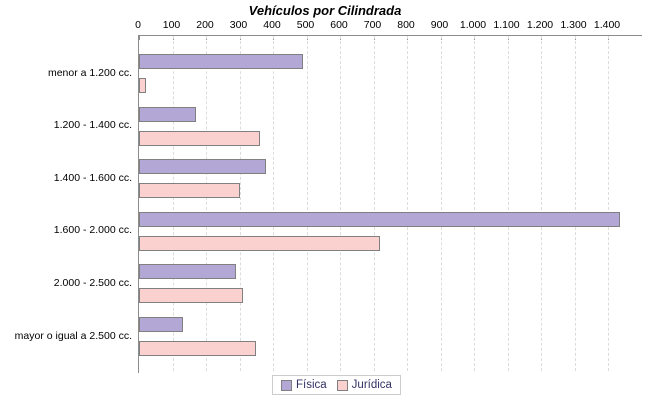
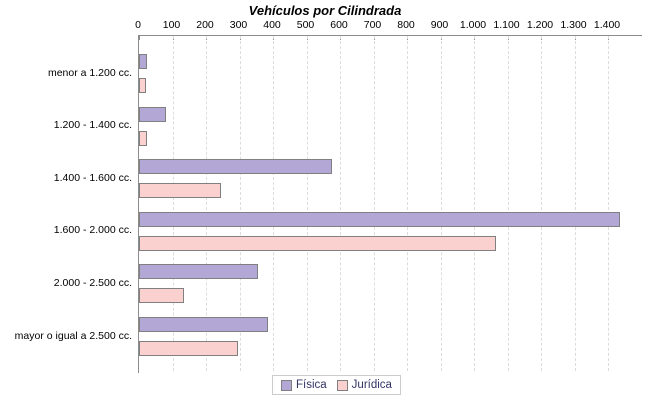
Física/menor a 1.200 cc.: 490 -> 20
Física/1.200 - 1.400 cc.: 170 -> 80
Jurídica/1.200 - 1.400 cc.: 360 -> 20
Física/1.400 - 1.600 cc.: 380 -> 580
Jurídica/1.400 - 1.600 cc.: 300 -> 240
Jurídica/1.600 - 2.000 cc.: 720 -> 1060
Física/2.000 - 2.500 cc.: 290 -> 360
Jurídica/2.000 - 2.500 cc.: 310 -> 140
Física/mayor o igual a 2.500 cc.: 130 -> 380
Jurídica/mayor o igual a 2.500 cc.: 350 -> 300
